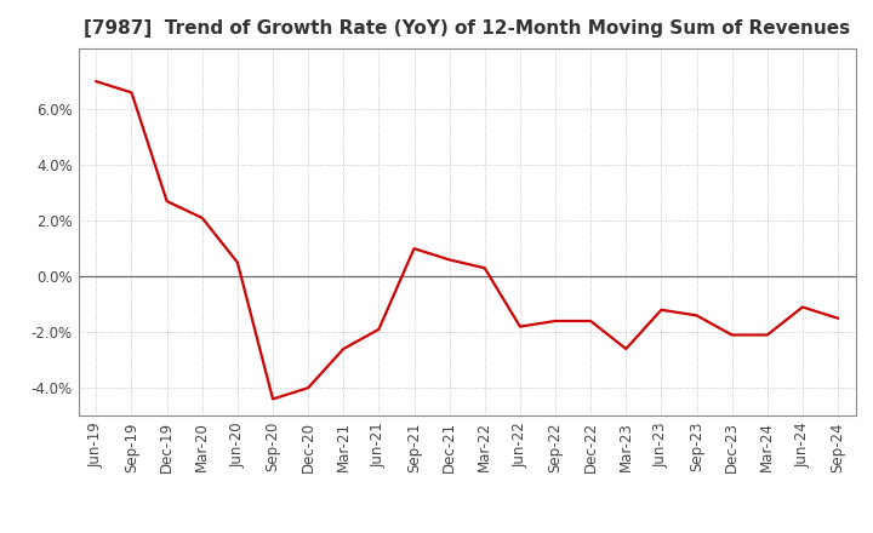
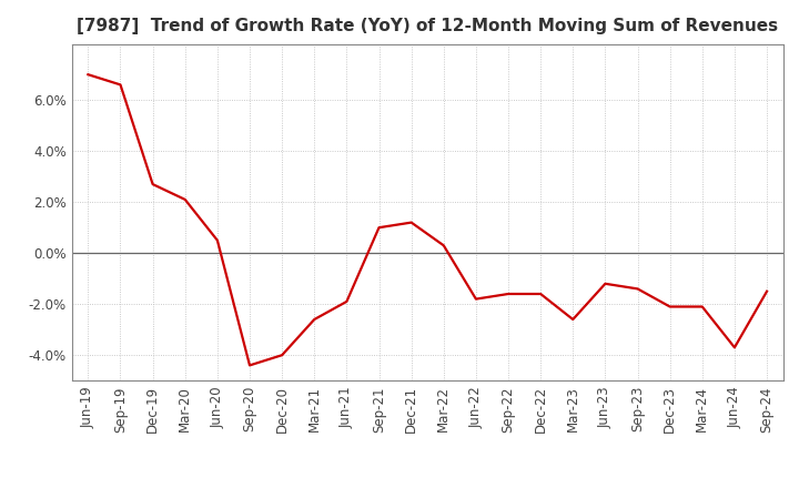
Dec-21: 0.6% -> 1.2%
Jun-24: -1.1% -> -3.7%
